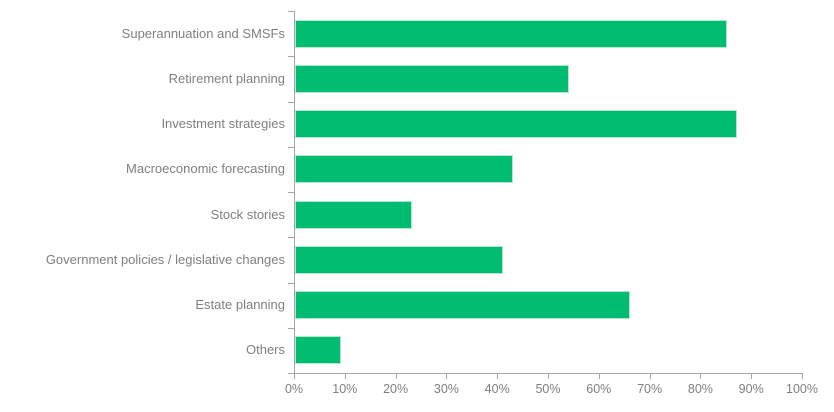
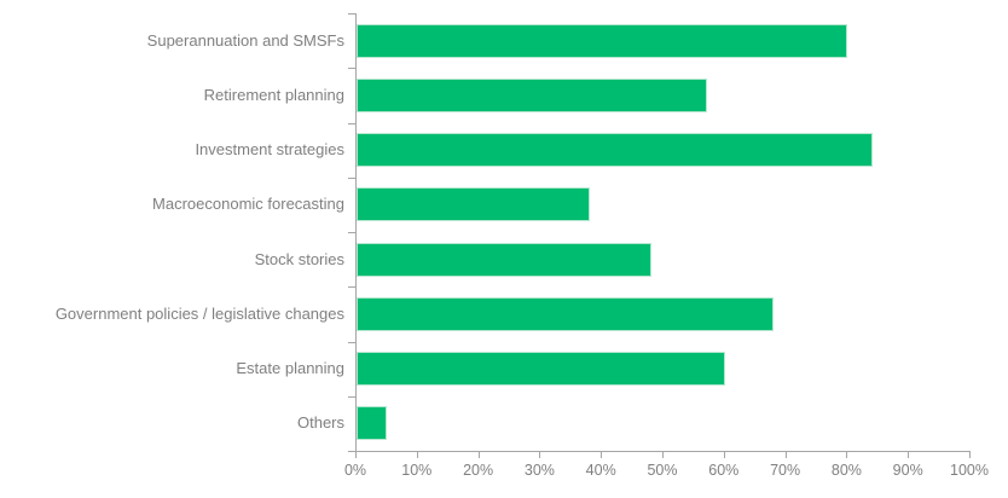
Superannuation and SMSFs: 85% -> 80%
Retirement planning: 54% -> 57%
Investment strategies: 87% -> 84%
Macroeconomic forecasting: 43% -> 38%
Stock stories: 23% -> 48%
Government policies / legislative changes: 41% -> 68%
Estate planning: 66% -> 60%
Others: 9% -> 5%
